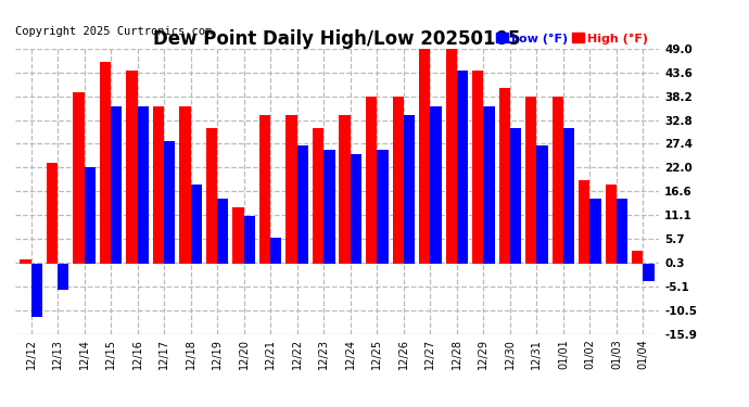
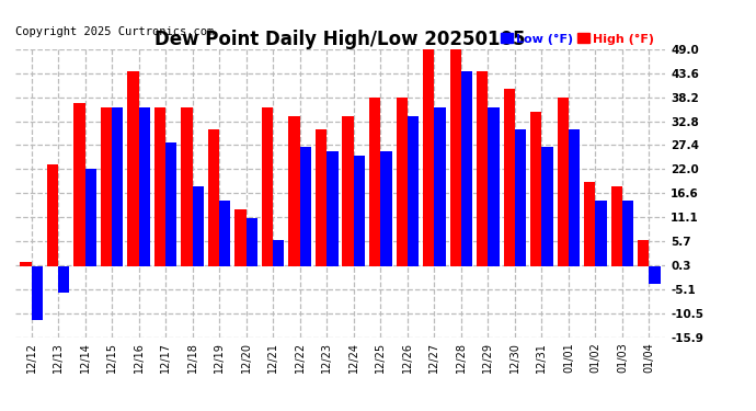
High (°F)/12/14: 39 -> 37
High (°F)/12/15: 46 -> 36
High (°F)/12/21: 34 -> 36
High (°F)/12/31: 38 -> 35
High (°F)/01/04: 3 -> 6
